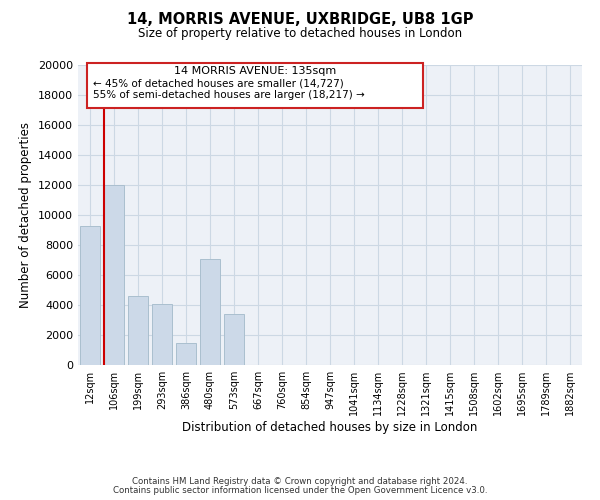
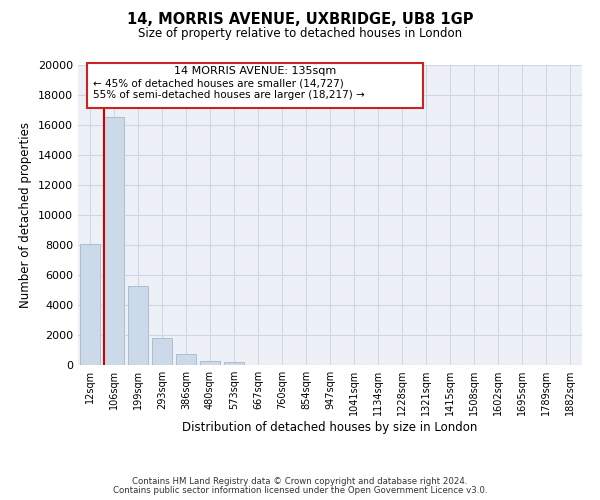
12sqm: 9300 -> 8100
106sqm: 12000 -> 16500
199sqm: 4600 -> 5300
293sqm: 4100 -> 1800
386sqm: 1500 -> 800
480sqm: 7100 -> 300
573sqm: 3400 -> 200
